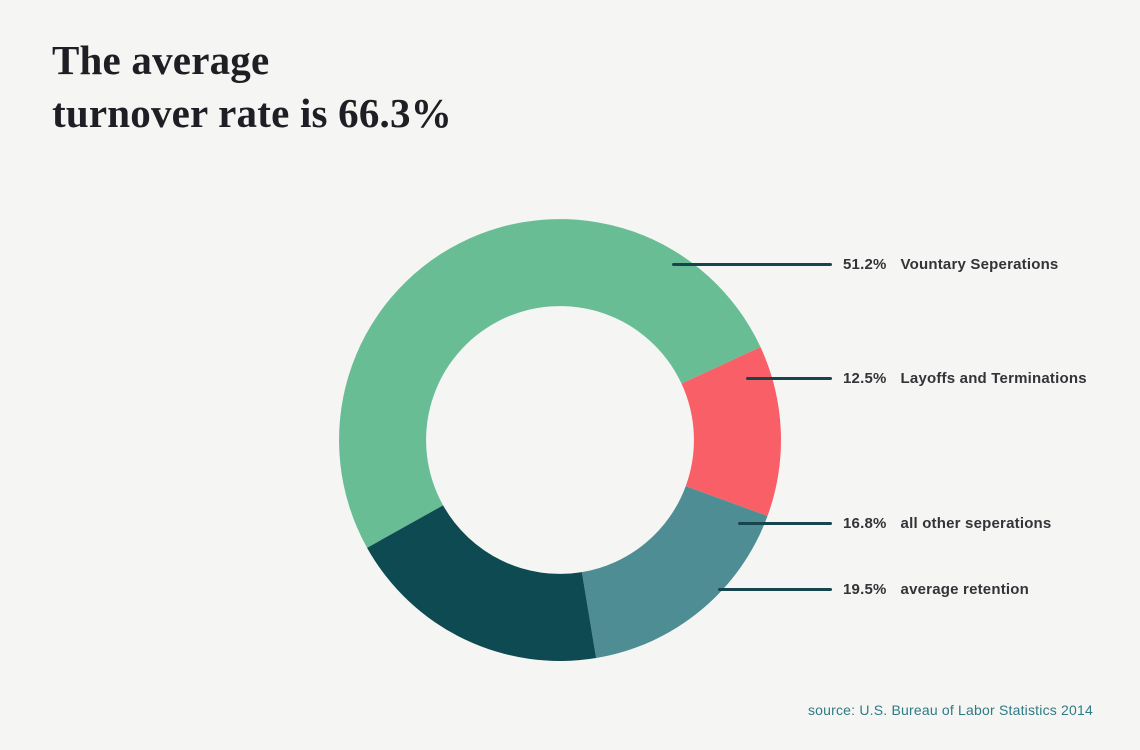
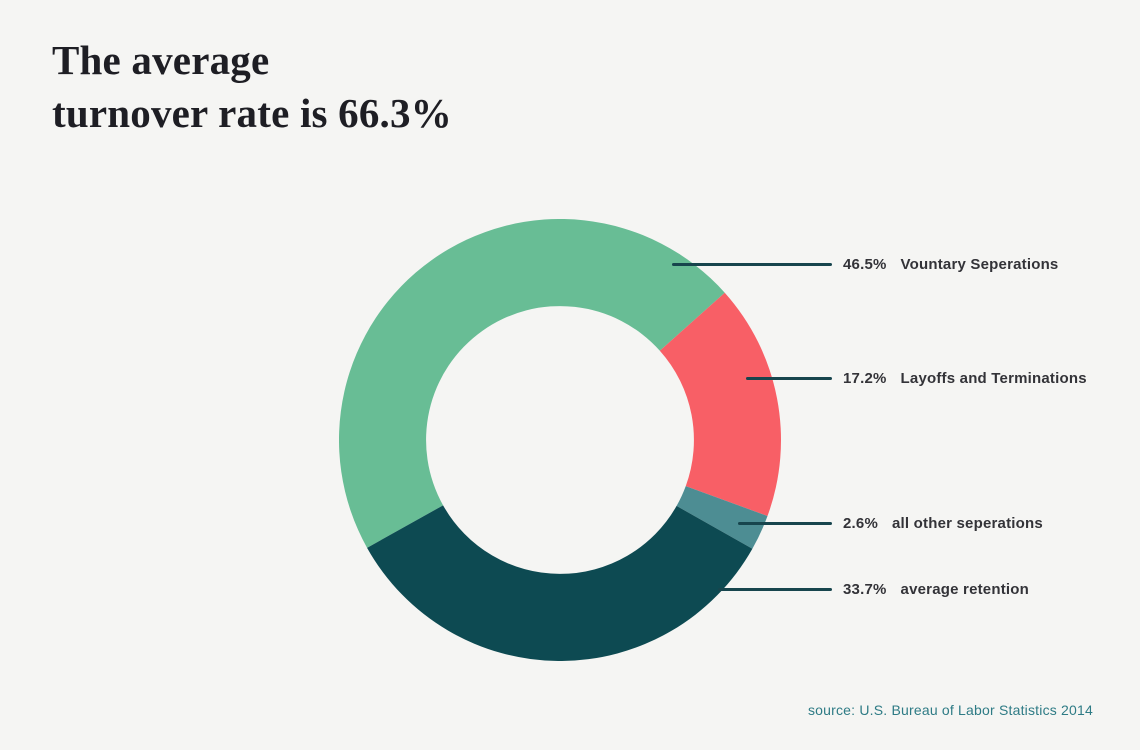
Vountary Seperations: 51.2% -> 46.5%
Layoffs and Terminations: 12.5% -> 17.2%
all other seperations: 16.8% -> 2.6%
average retention: 19.5% -> 33.7%
